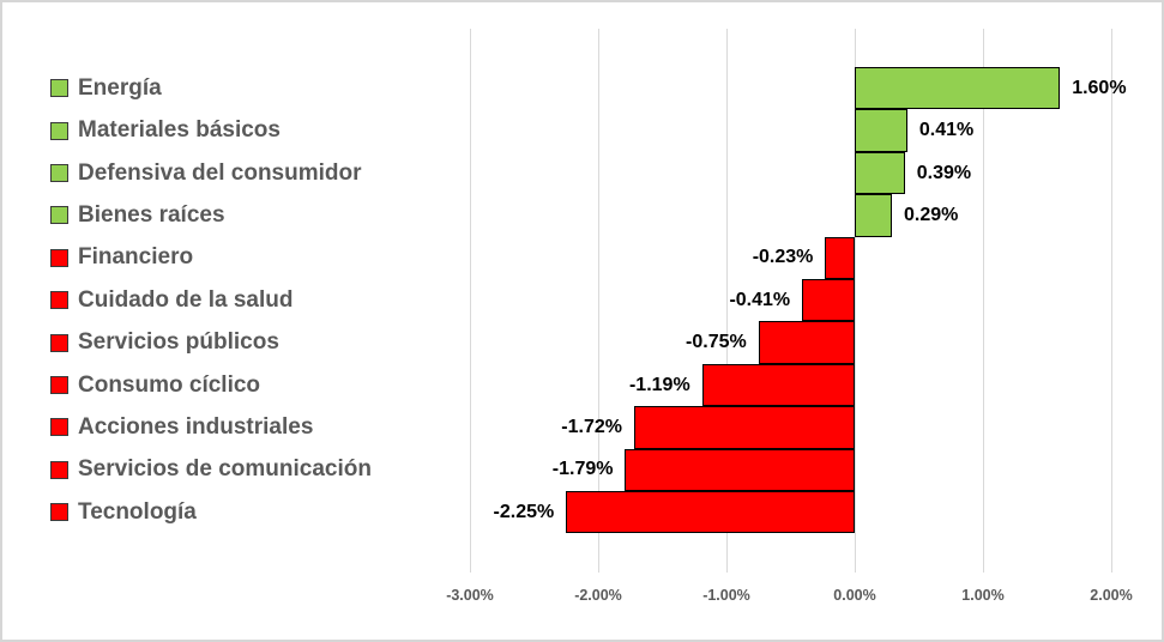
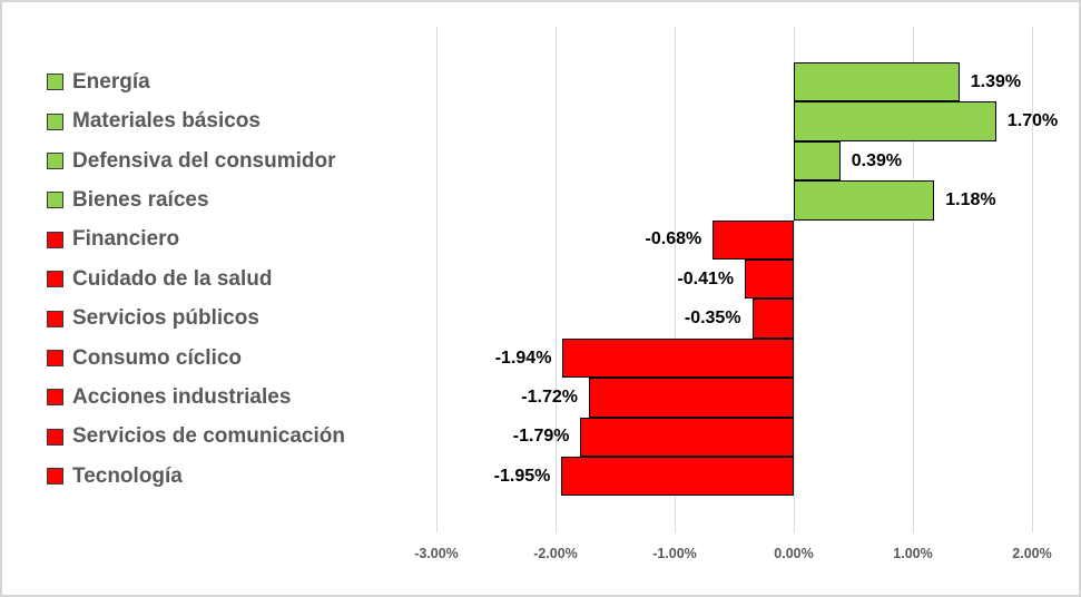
Energía: 1.60% -> 1.39%
Materiales básicos: 0.41% -> 1.70%
Bienes raíces: 0.29% -> 1.18%
Financiero: -0.23% -> -0.68%
Servicios públicos: -0.75% -> -0.35%
Consumo cíclico: -1.19% -> -1.94%
Tecnología: -2.25% -> -1.95%
